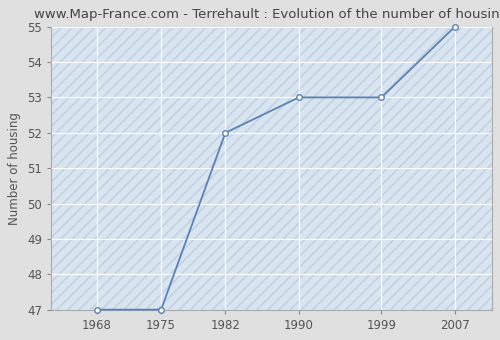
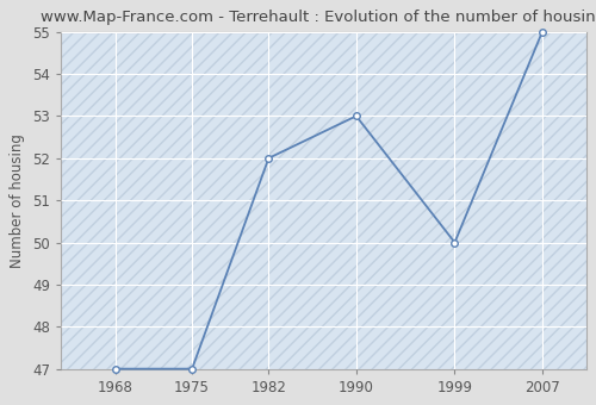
1999: 53 -> 50
